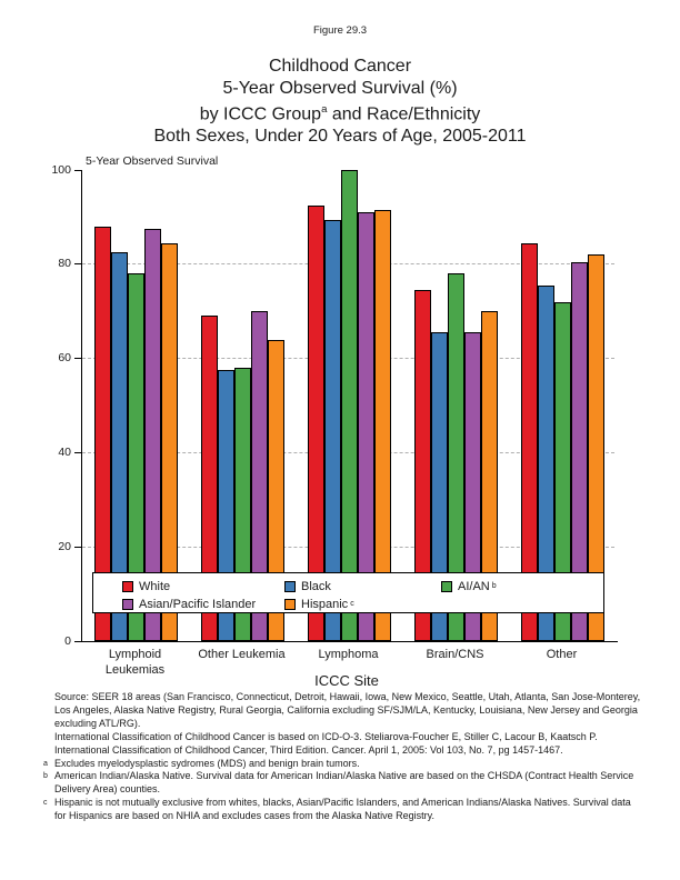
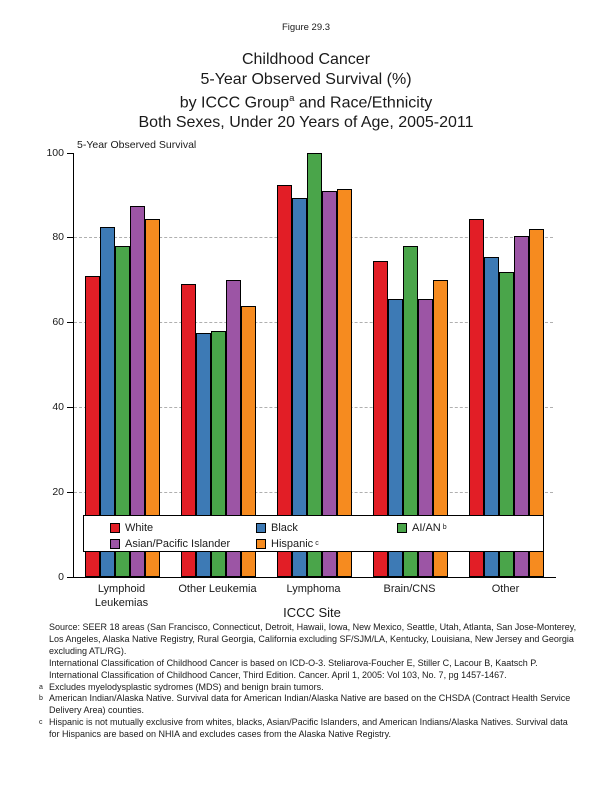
White/Lymphoid Leukemias: 88 -> 71
